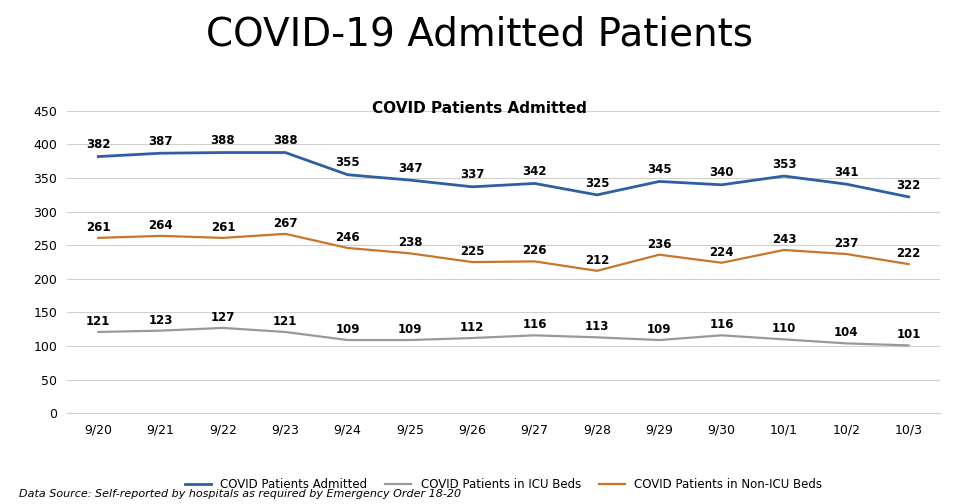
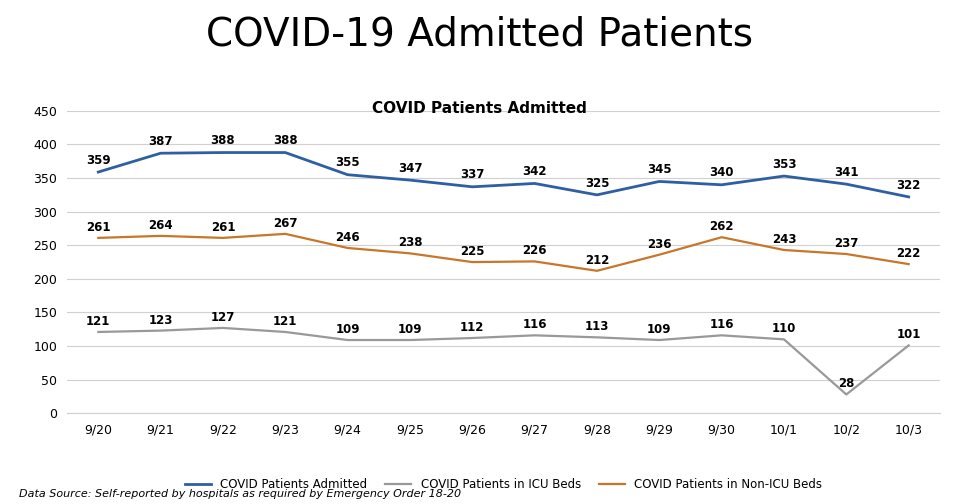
COVID Patients Admitted/9/20: 382 -> 359
COVID Patients in Non-ICU Beds/9/30: 224 -> 262
COVID Patients in ICU Beds/10/2: 104 -> 28
